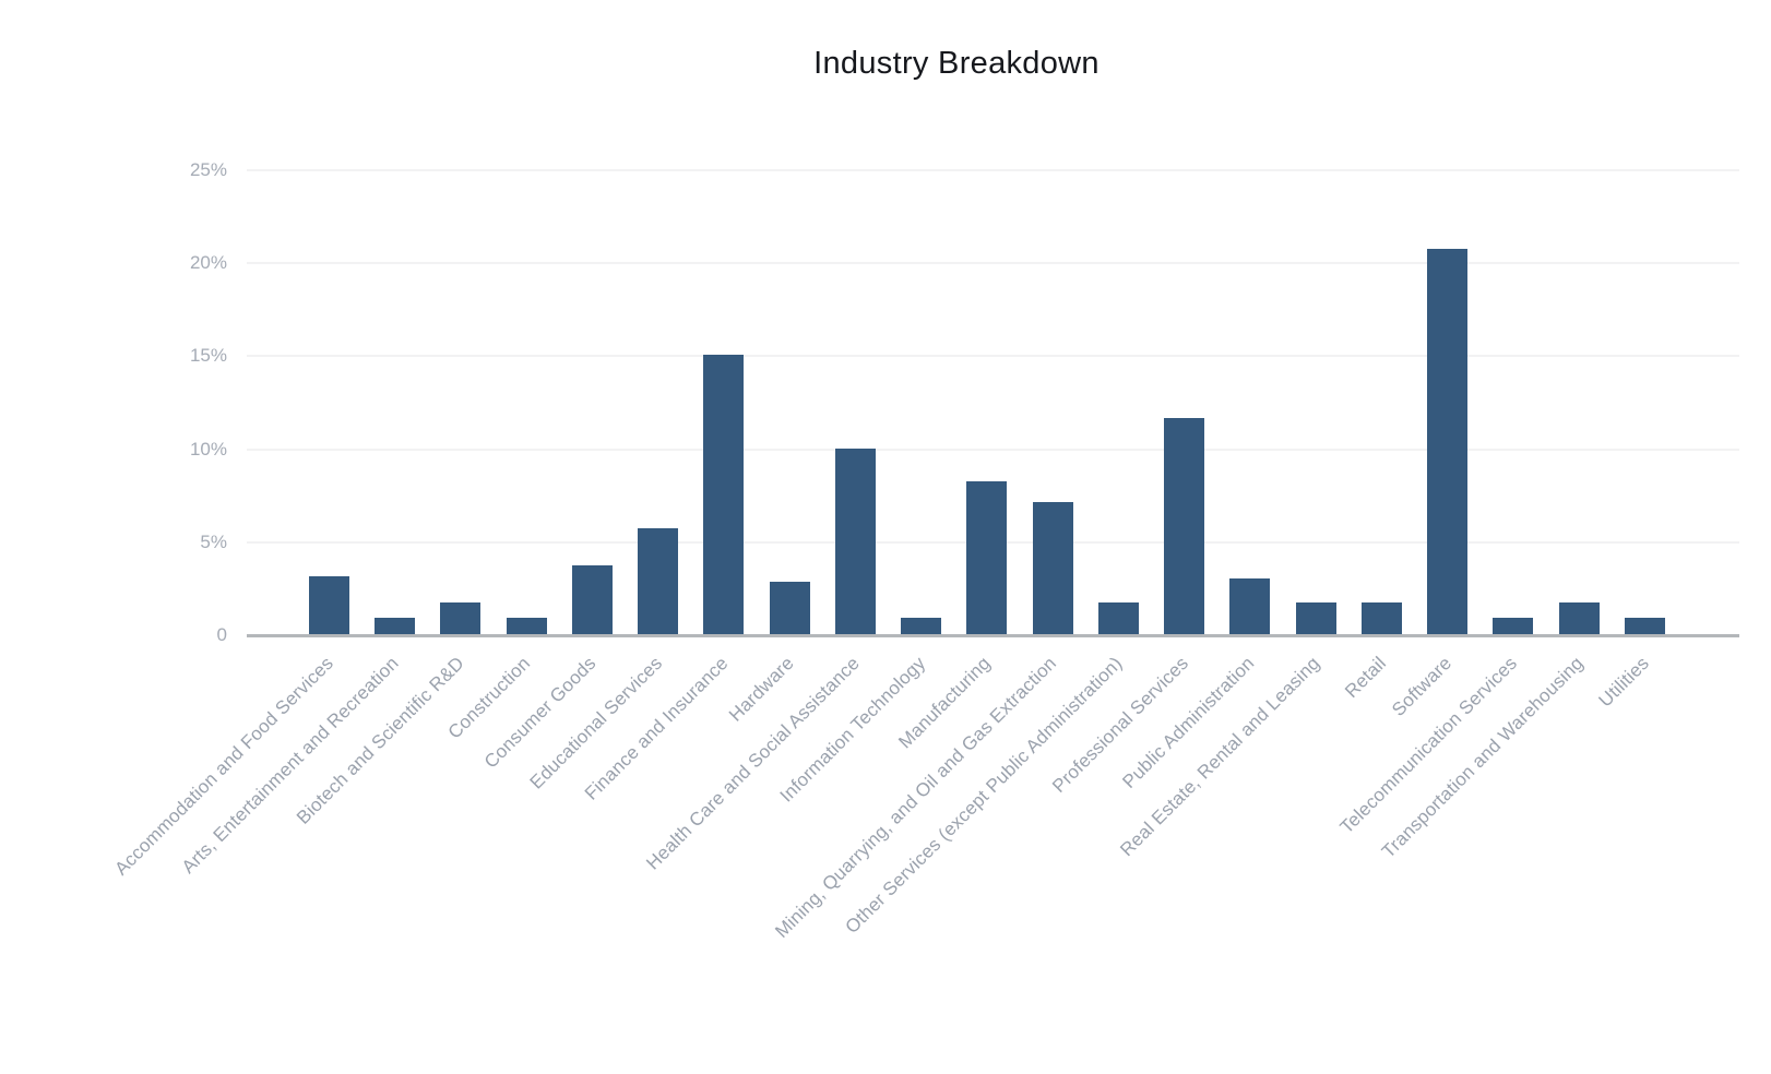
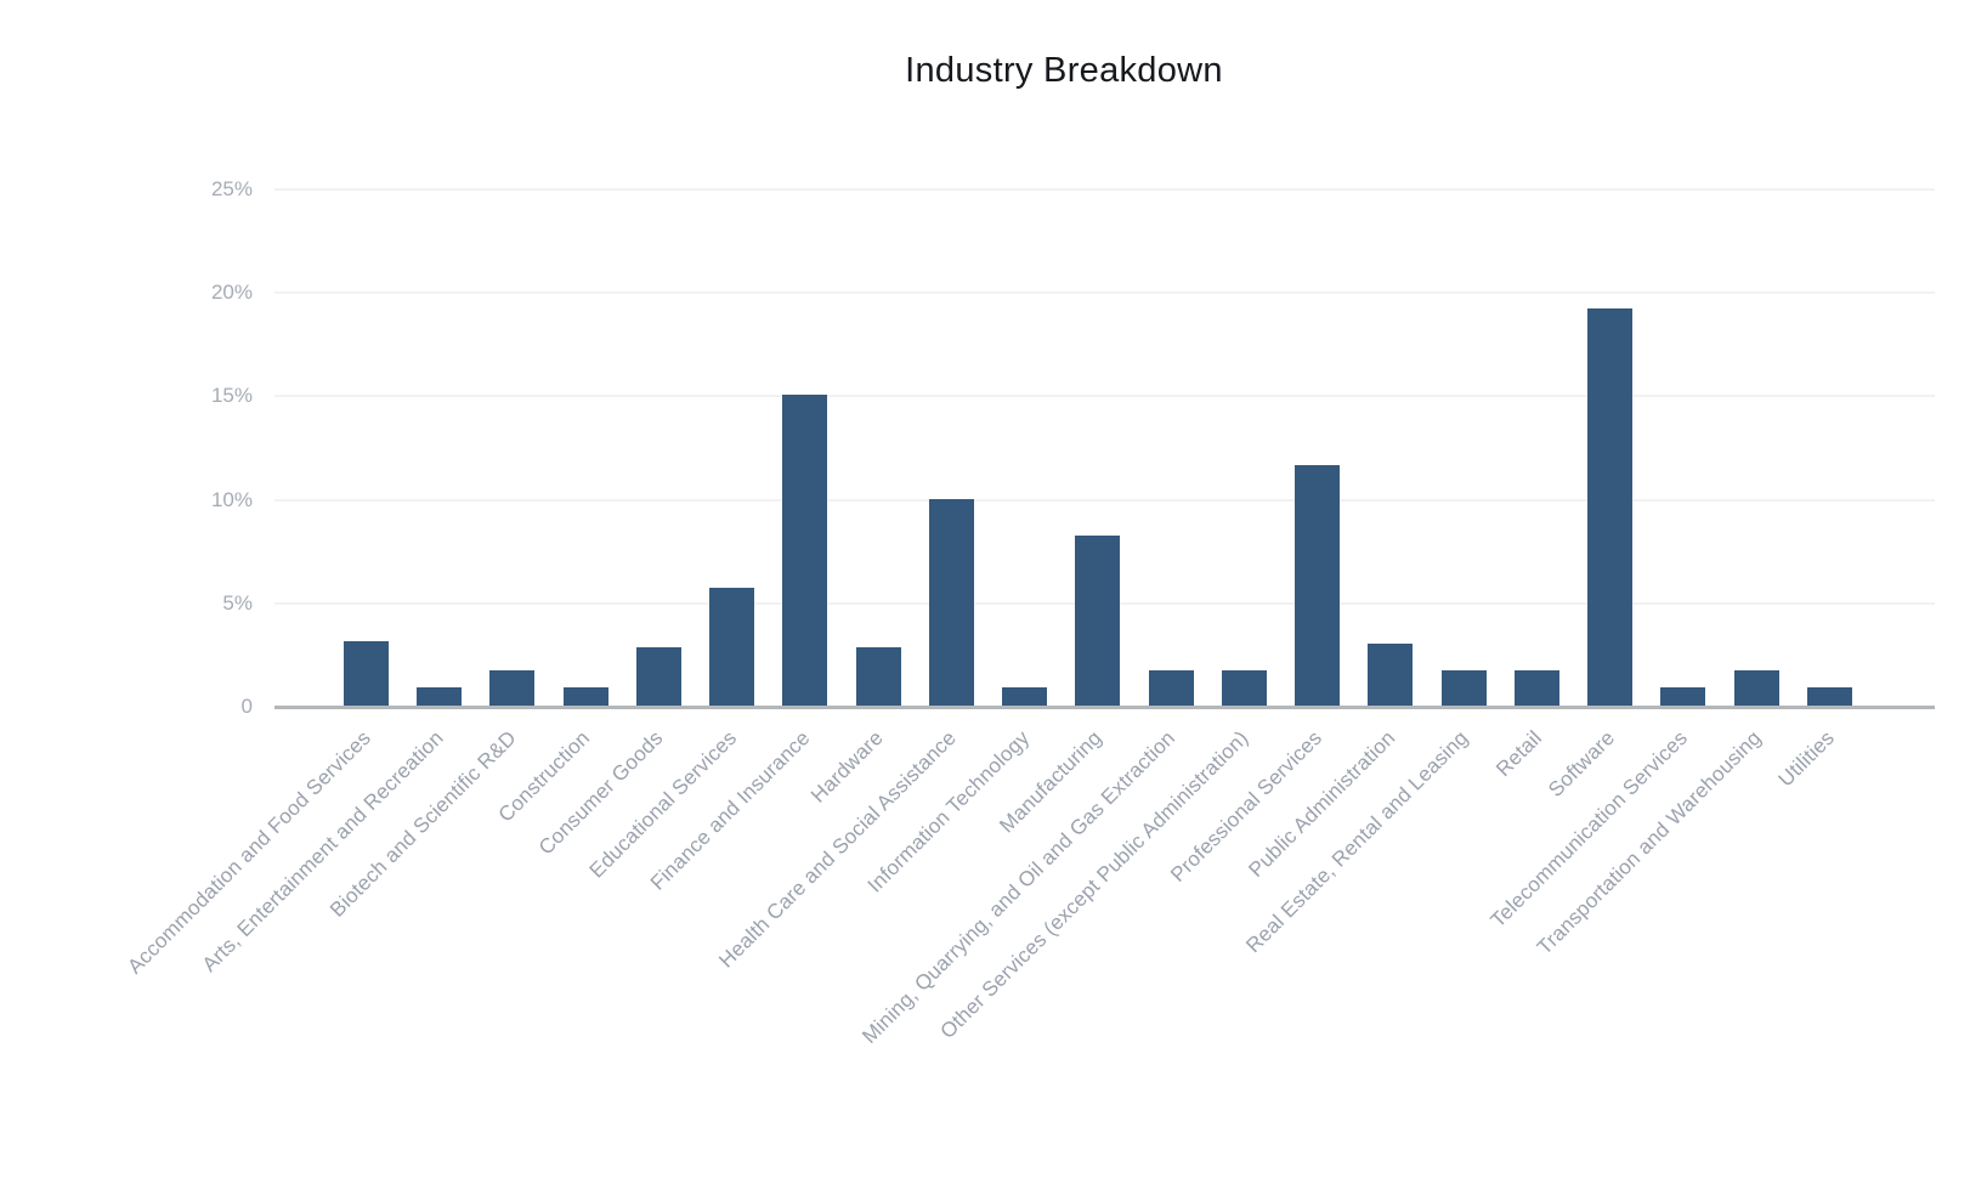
Consumer Goods: 3.7% -> 2.8%
Mining, Quarrying, and Oil and Gas Extraction: 7.1% -> 1.7%
Software: 20.7% -> 19.2%
